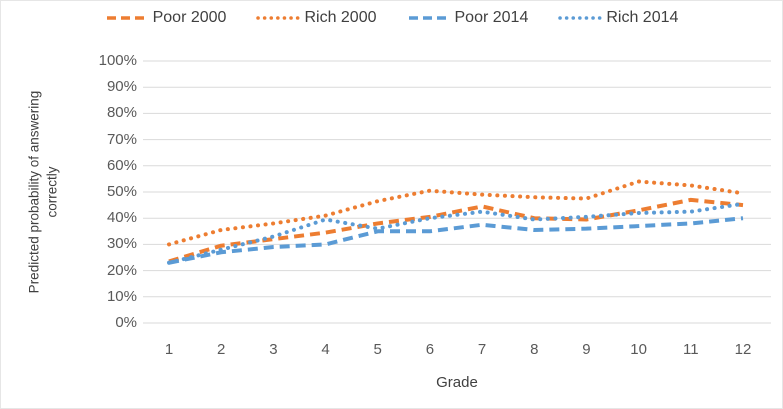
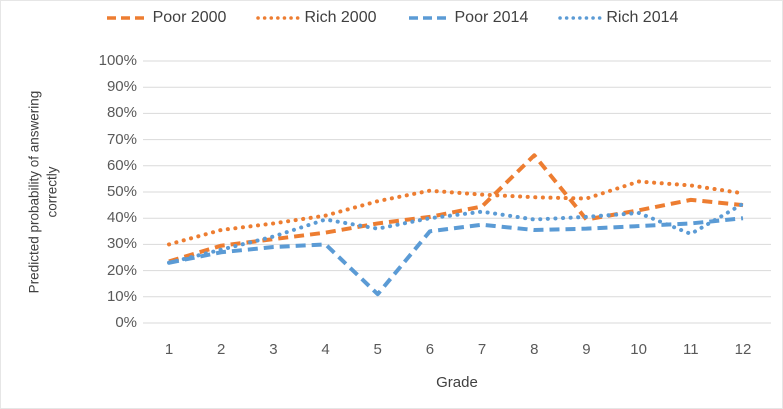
Poor 2014/5: 35% -> 11%
Poor 2000/8: 40% -> 64%
Rich 2014/11: 42% -> 34%
